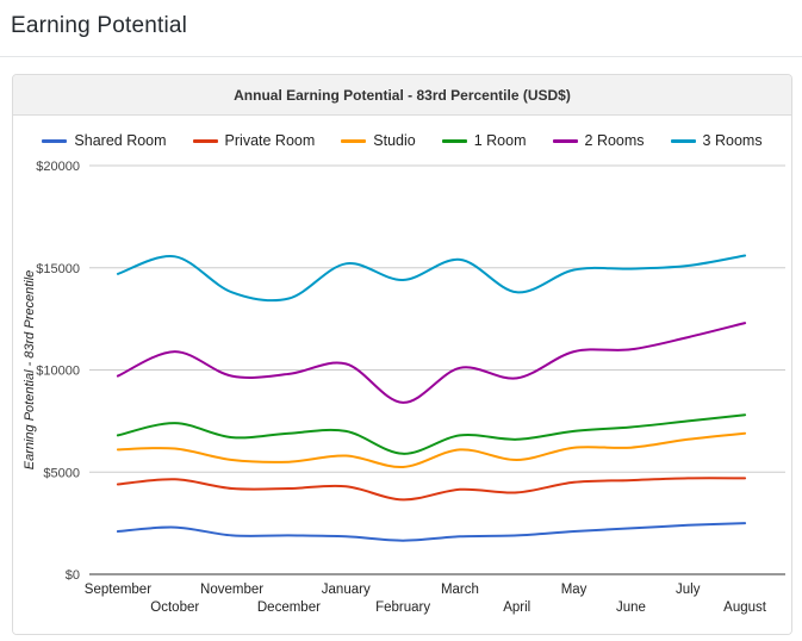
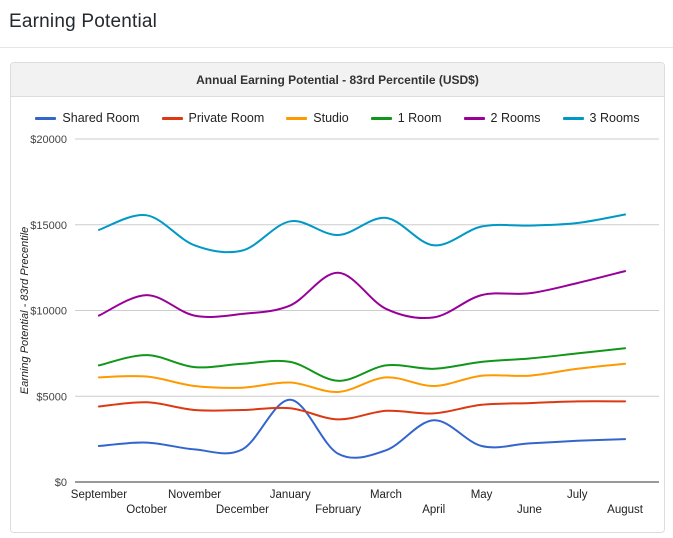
Shared Room/January: $1800 -> $4800
2 Rooms/February: $8400 -> $12200
Shared Room/April: $1900 -> $3600
